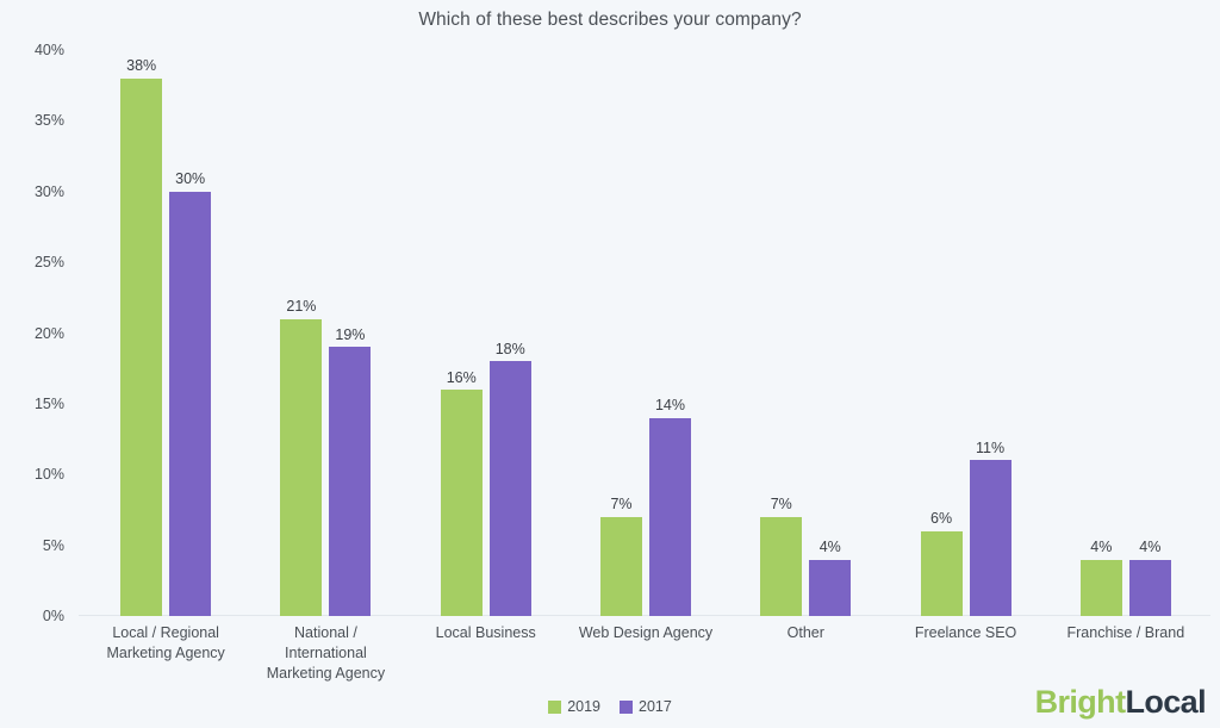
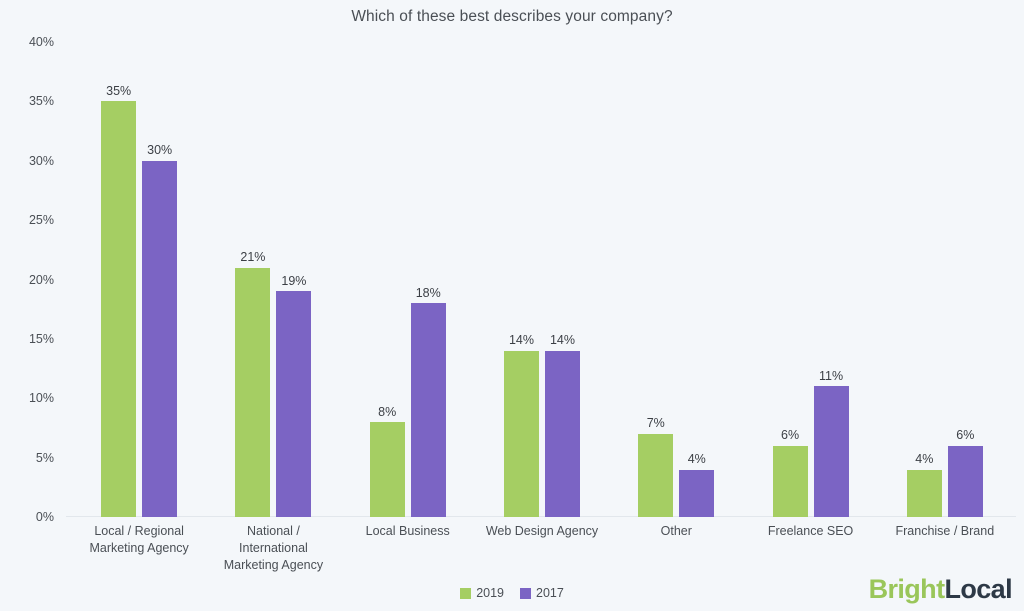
2019/Local / Regional Marketing Agency: 38% -> 35%
2019/Local Business: 16% -> 8%
2019/Web Design Agency: 7% -> 14%
2017/Franchise / Brand: 4% -> 6%
